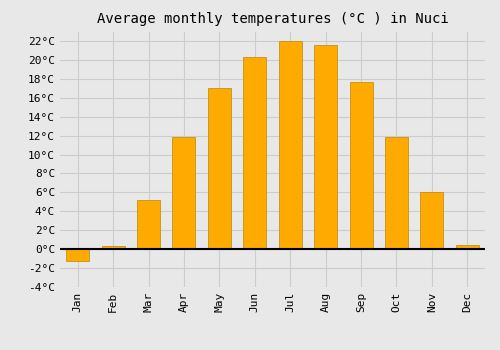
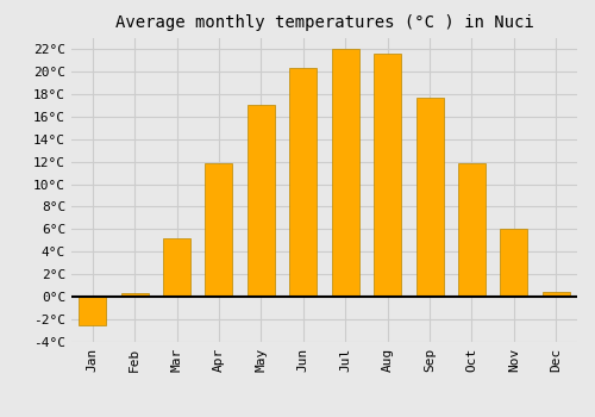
Jan: -1.2°C -> -2.5°C
